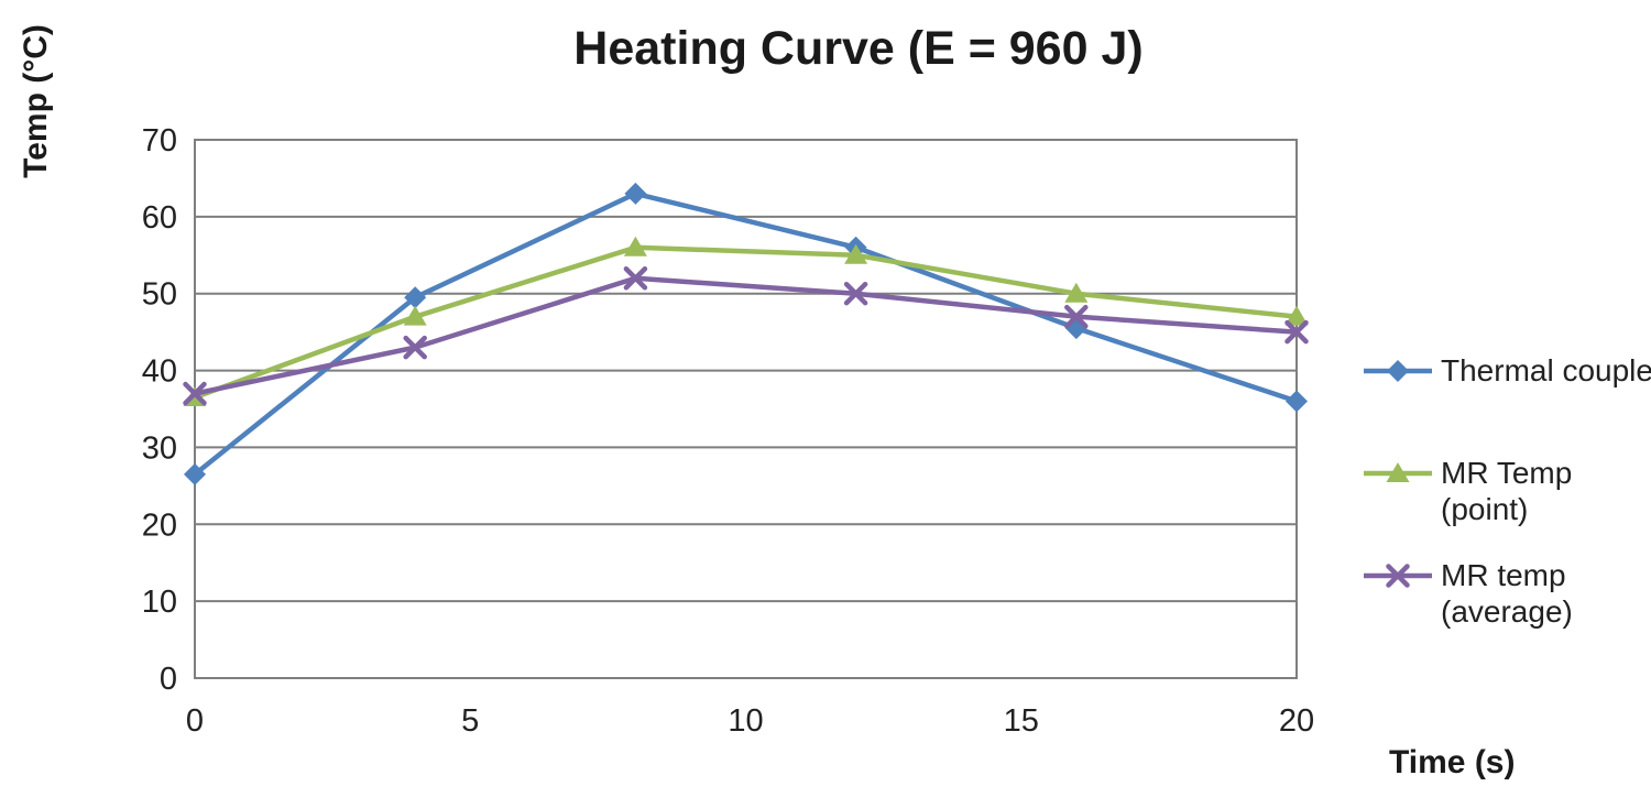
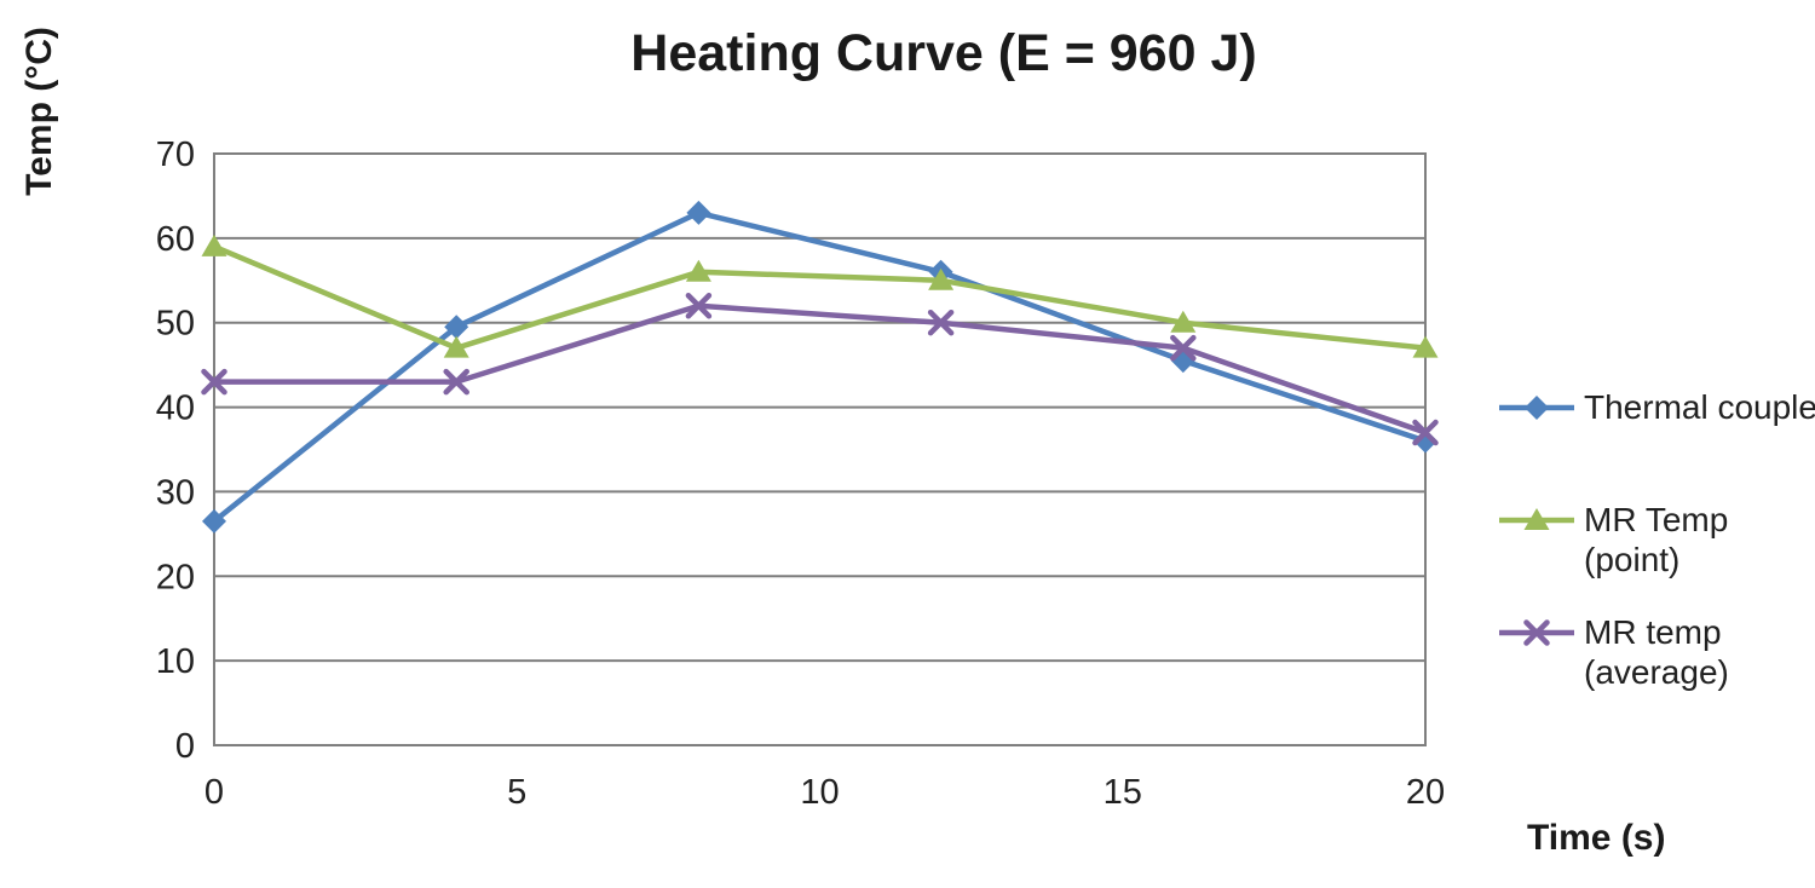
MR Temp (point)/0: 36 -> 59
MR temp (average)/0: 37 -> 43
MR temp (average)/20: 45 -> 37
